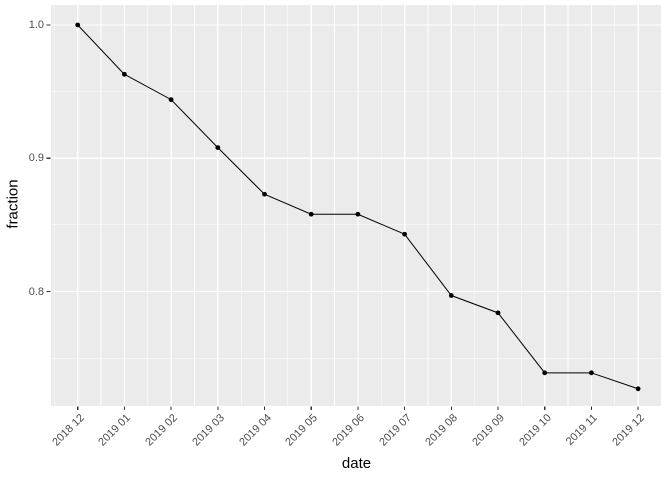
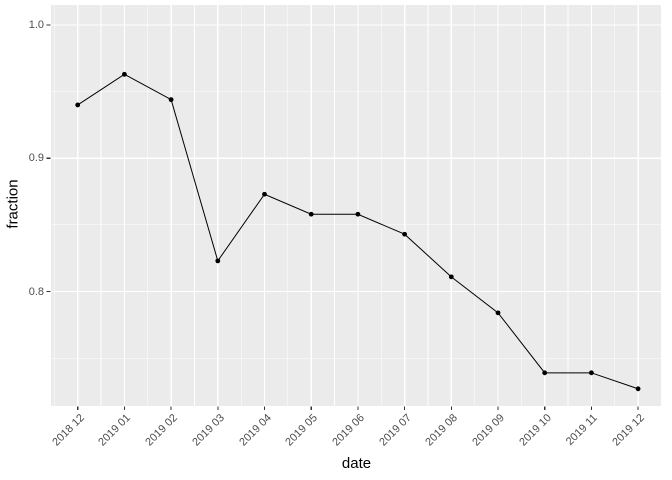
2018 12: 1.000 -> 0.940
2019 03: 0.908 -> 0.823
2019 08: 0.797 -> 0.811
